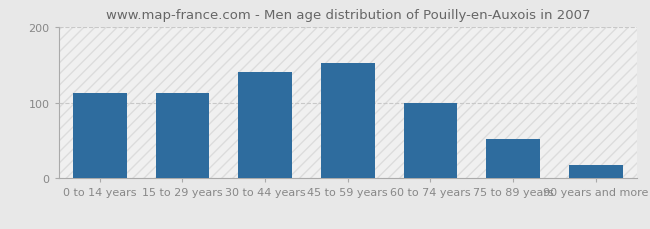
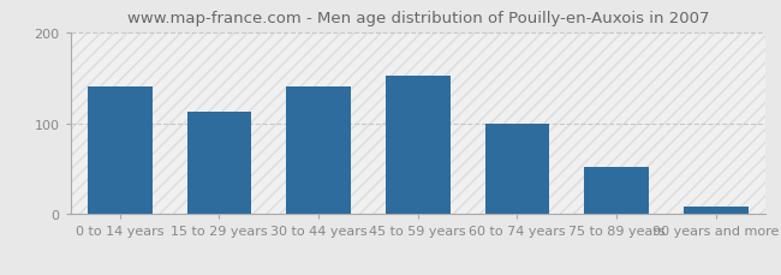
0 to 14 years: 112 -> 140
90 years and more: 18 -> 8
